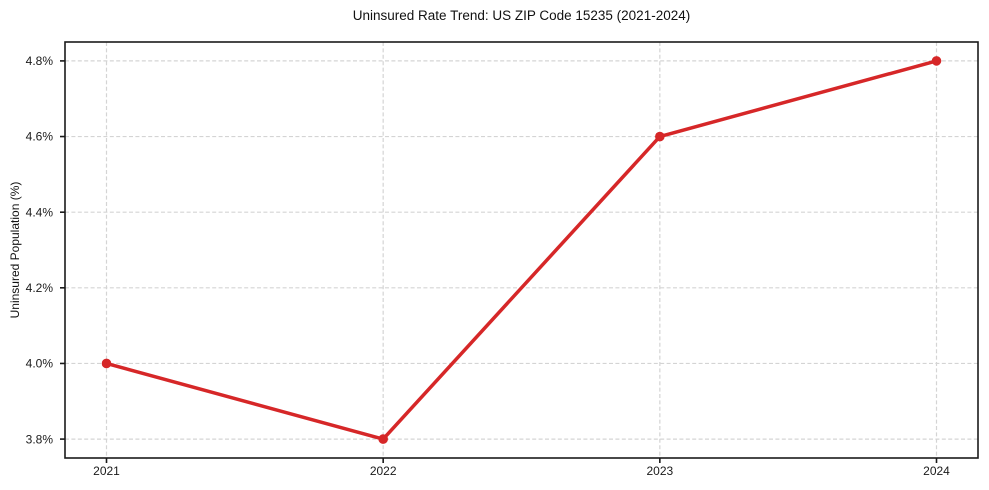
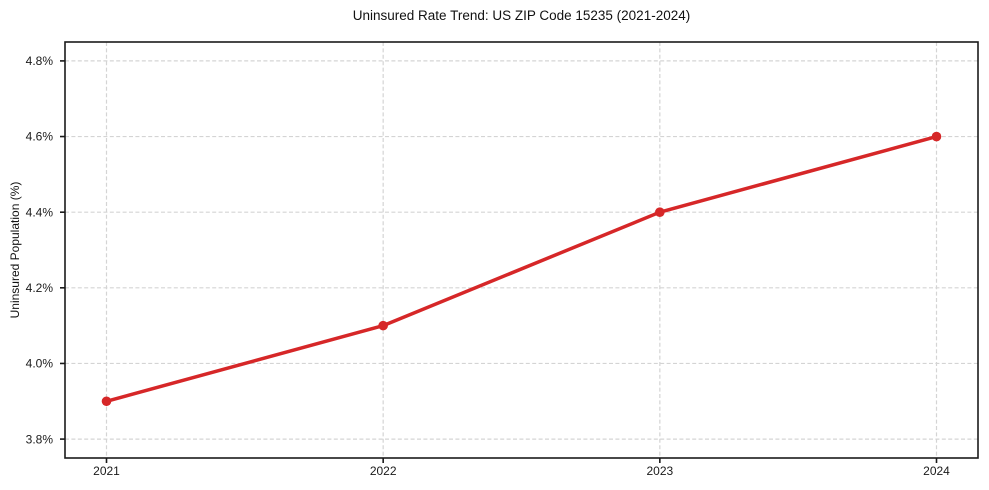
2021: 4.0% -> 3.9%
2022: 3.8% -> 4.1%
2023: 4.6% -> 4.4%
2024: 4.8% -> 4.6%
